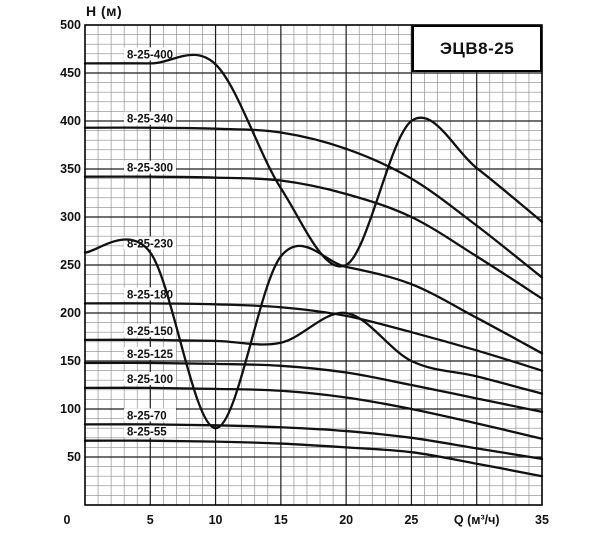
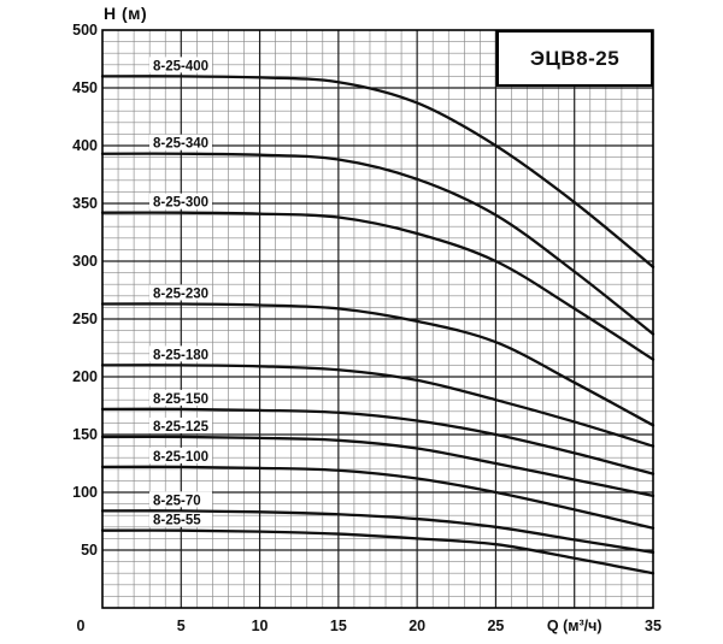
8-25-230/10: 80 -> 260
8-25-400/15: 330 -> 460
8-25-400/20: 250 -> 440
8-25-150/20: 200 -> 160
